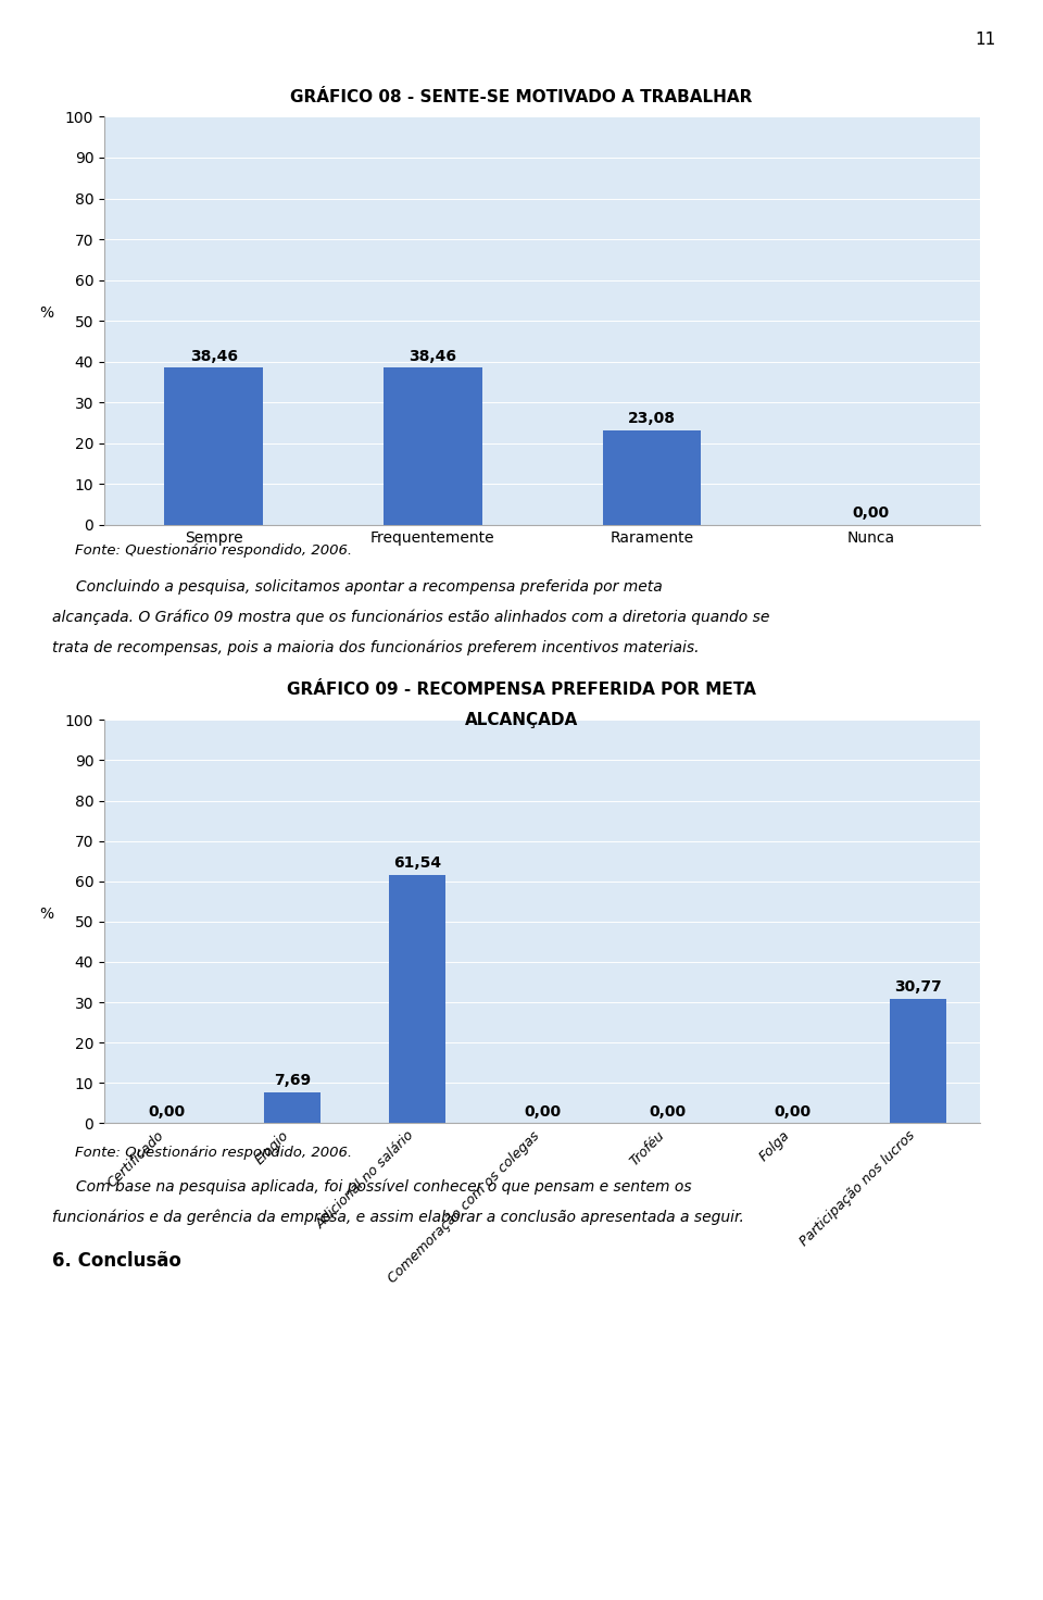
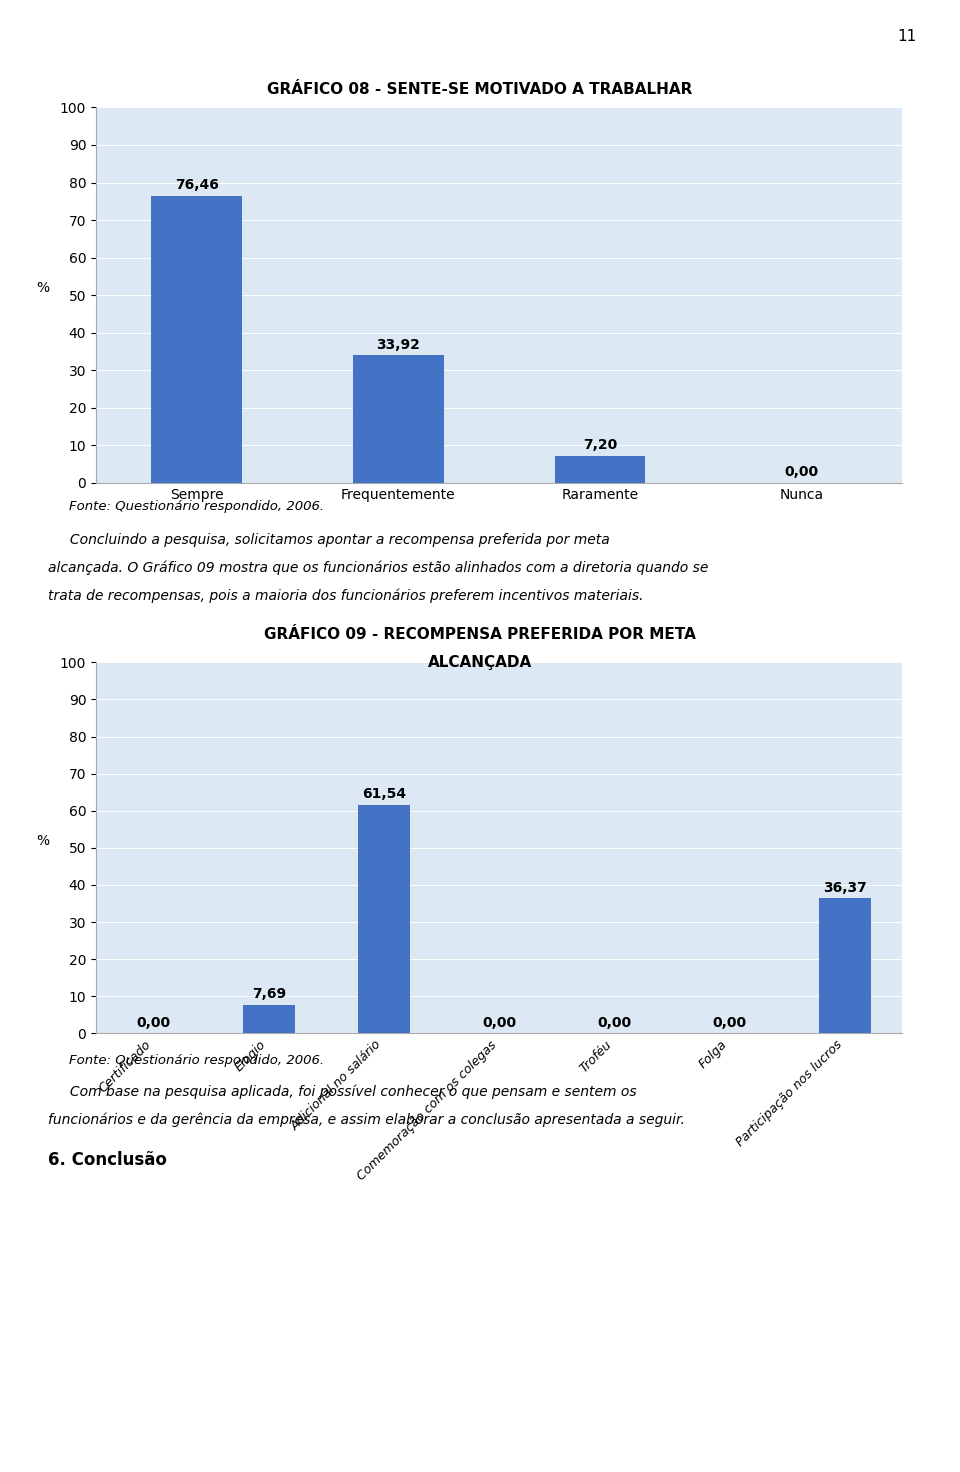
Sempre: 38,46 -> 76,46
Frequentemente: 38,46 -> 33,92
Raramente: 23,08 -> 7,20
Participação nos lucros: 30,77 -> 36,37
